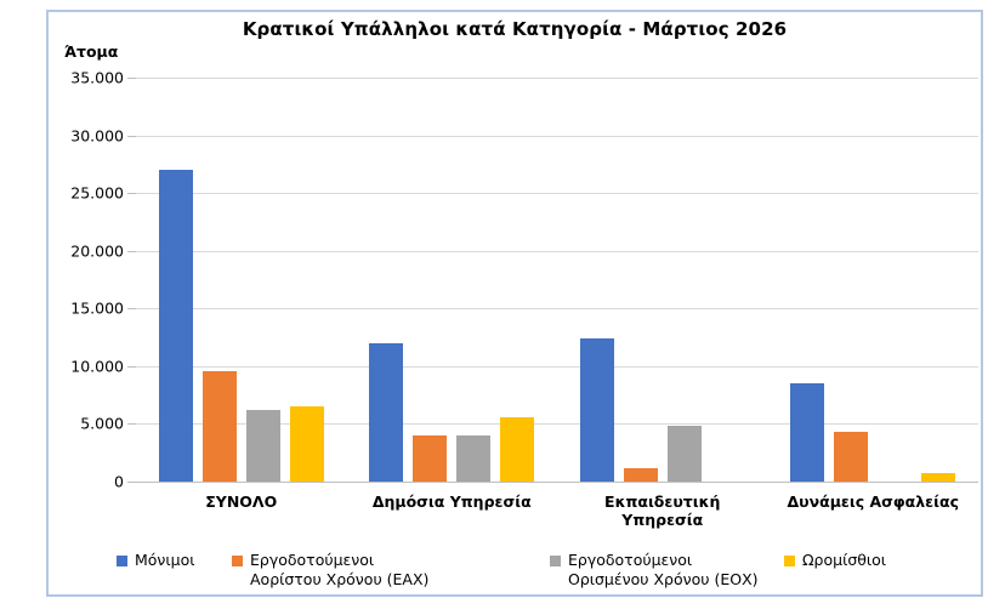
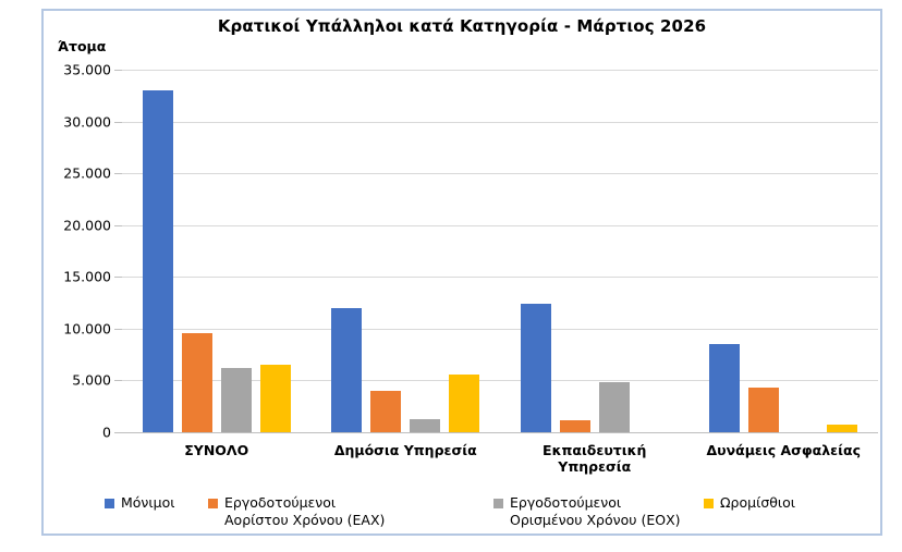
Μόνιμοι/ΣΥΝΟΛΟ: 27000 -> 33000
Εργοδοτούμενοι Ορισμένου Χρόνου (ΕΟΧ)/Δημόσια Υπηρεσία: 4000 -> 1000
